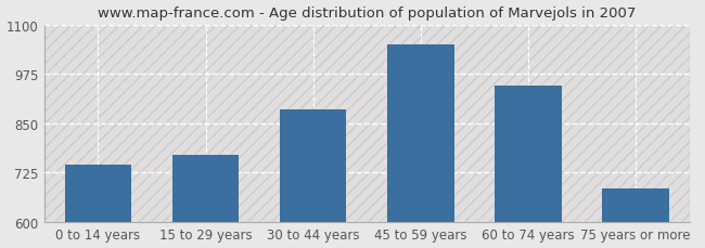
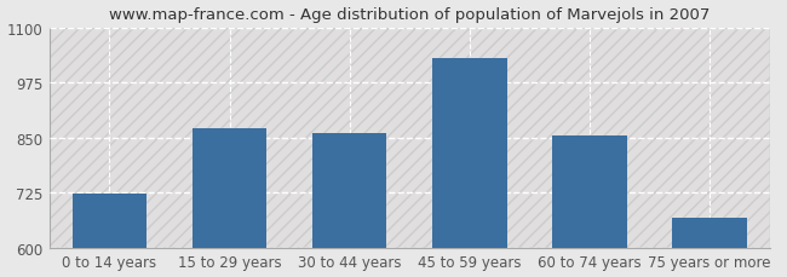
0 to 14 years: 745 -> 722
15 to 29 years: 770 -> 873
30 to 44 years: 885 -> 860
45 to 59 years: 1050 -> 1030
60 to 74 years: 945 -> 855
75 years or more: 685 -> 668
